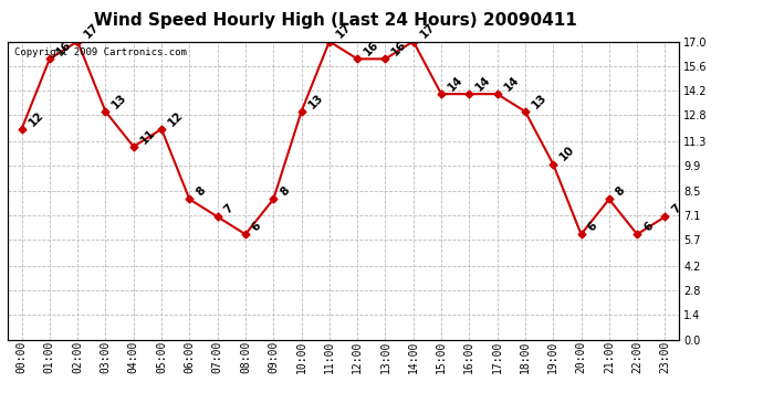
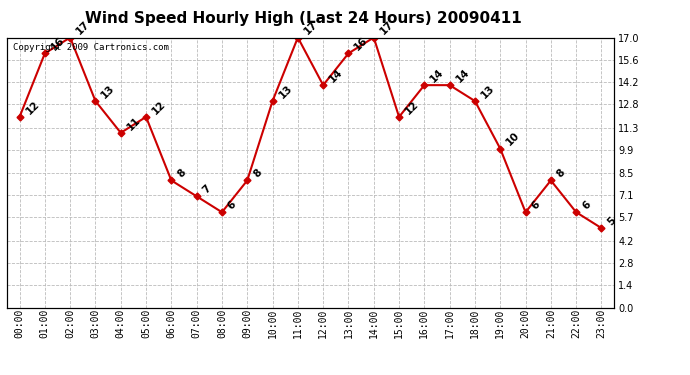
12:00: 16 -> 14
15:00: 14 -> 12
23:00: 7 -> 5
